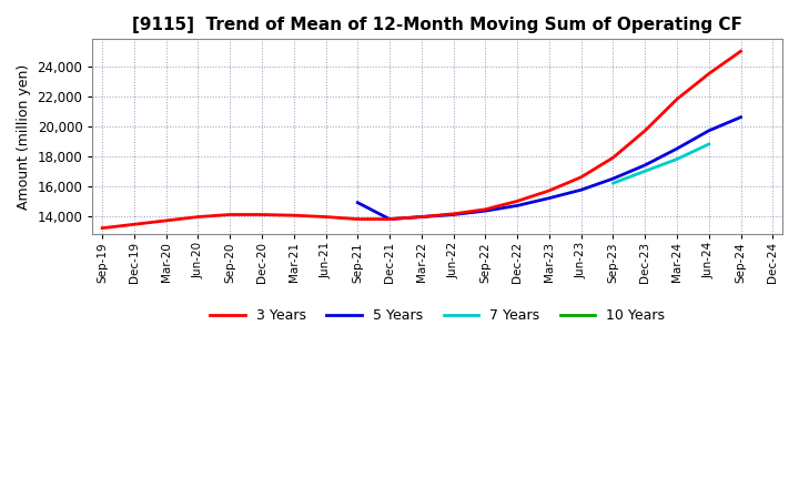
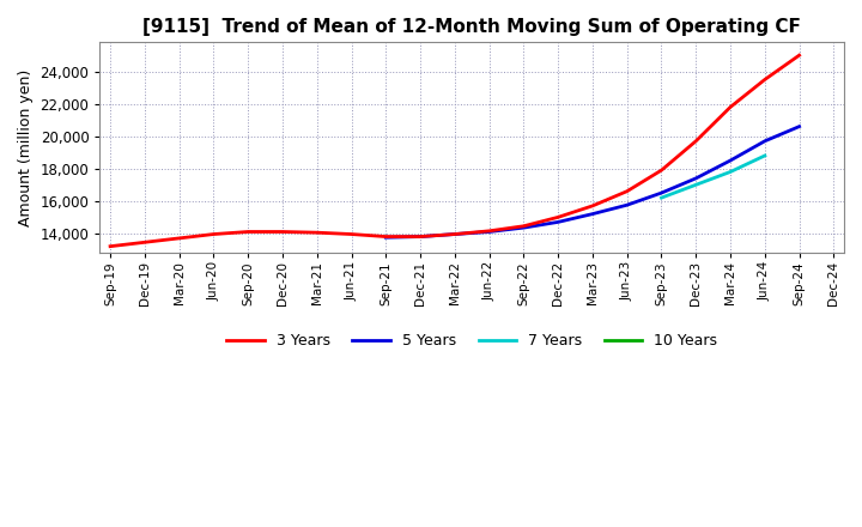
5 Years/Sep-21: 14,900 -> 13,800
